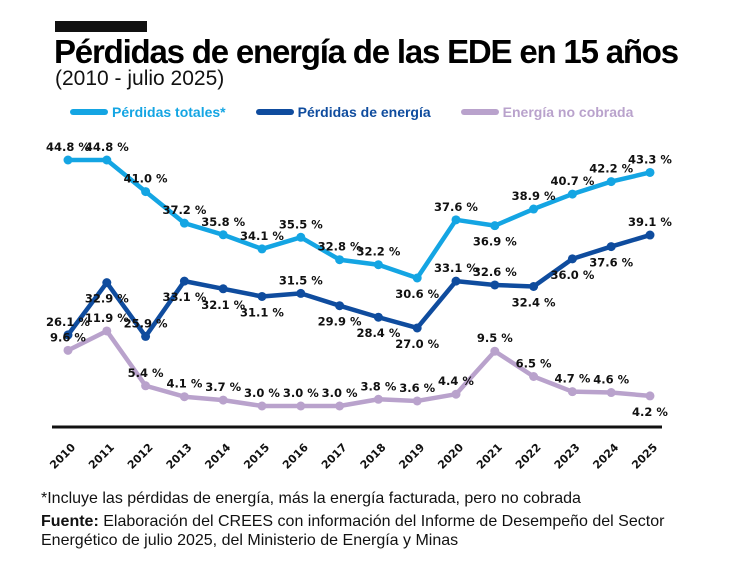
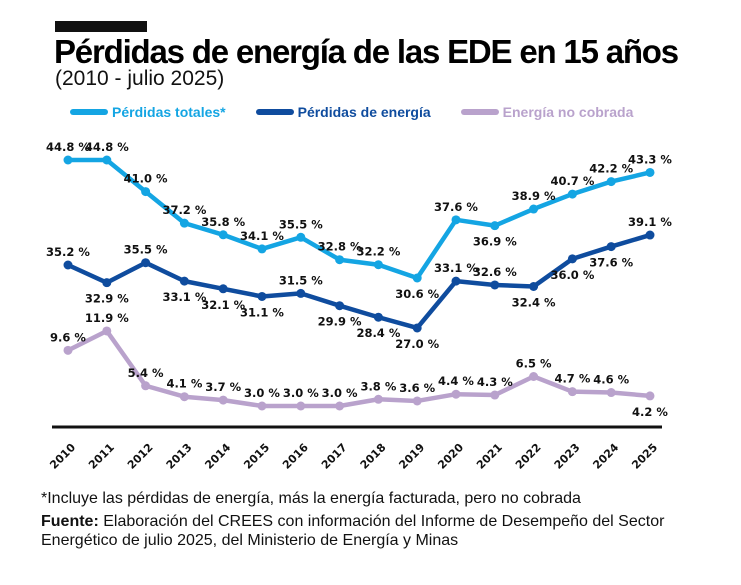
Pérdidas de energía/2010: 26.1 -> 35.2
Pérdidas de energía/2012: 25.9 -> 35.5
Energía no cobrada/2021: 9.5 -> 4.3
